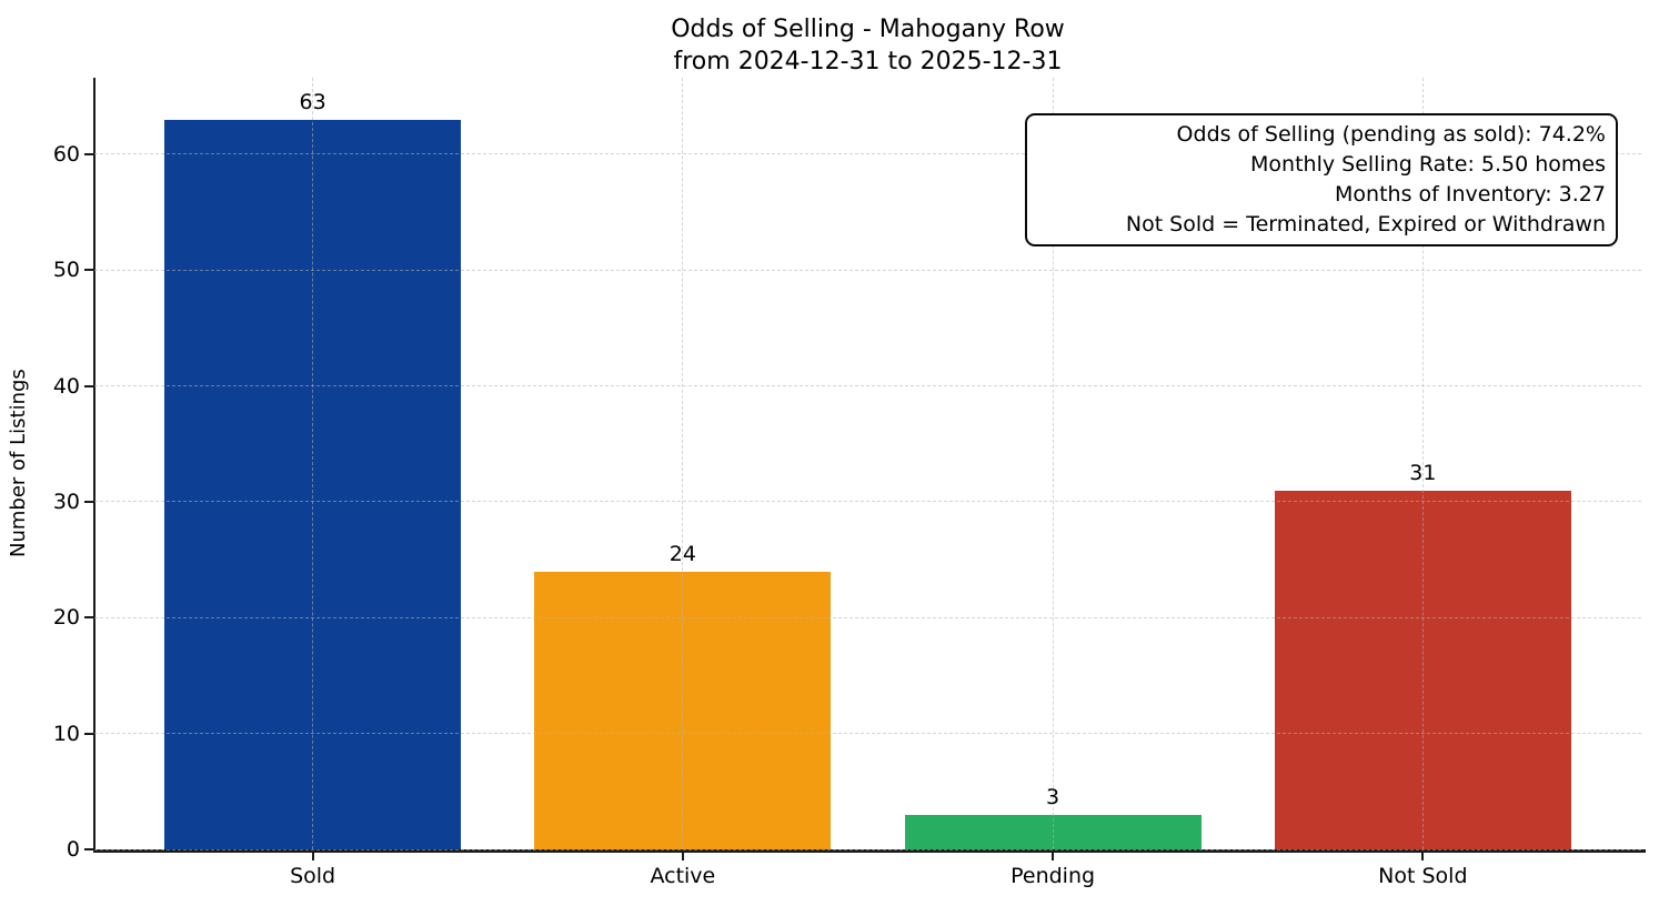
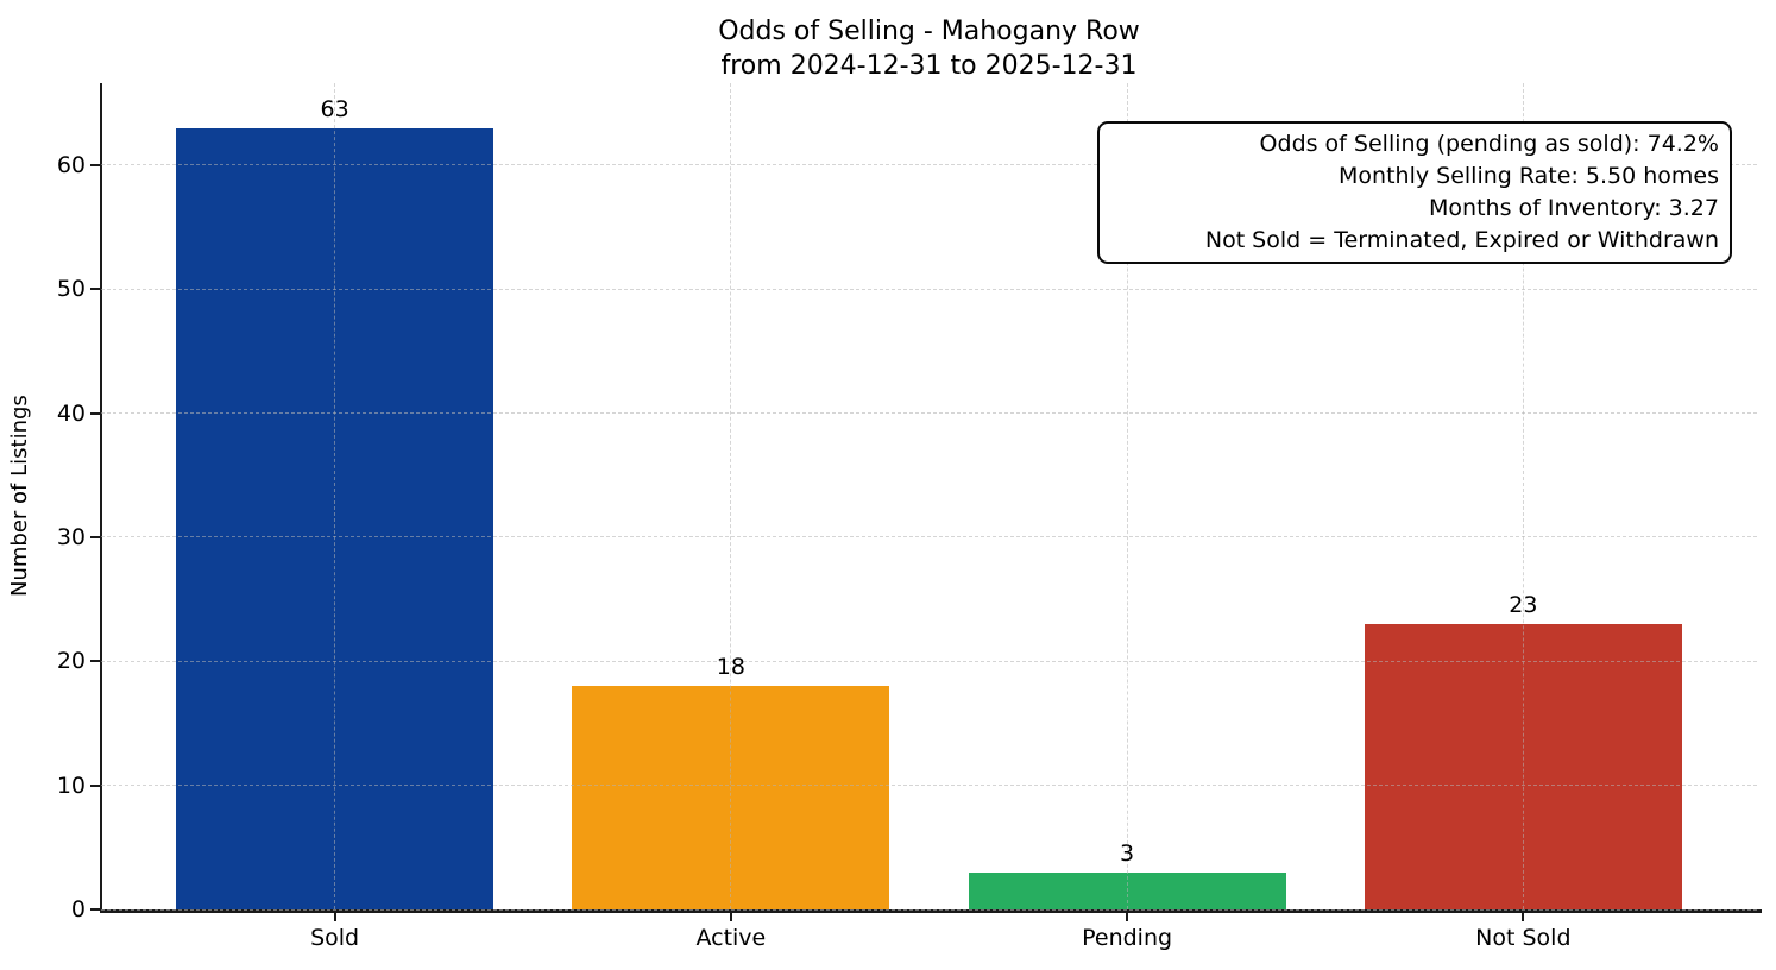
Active: 24 -> 18
Not Sold: 31 -> 23
